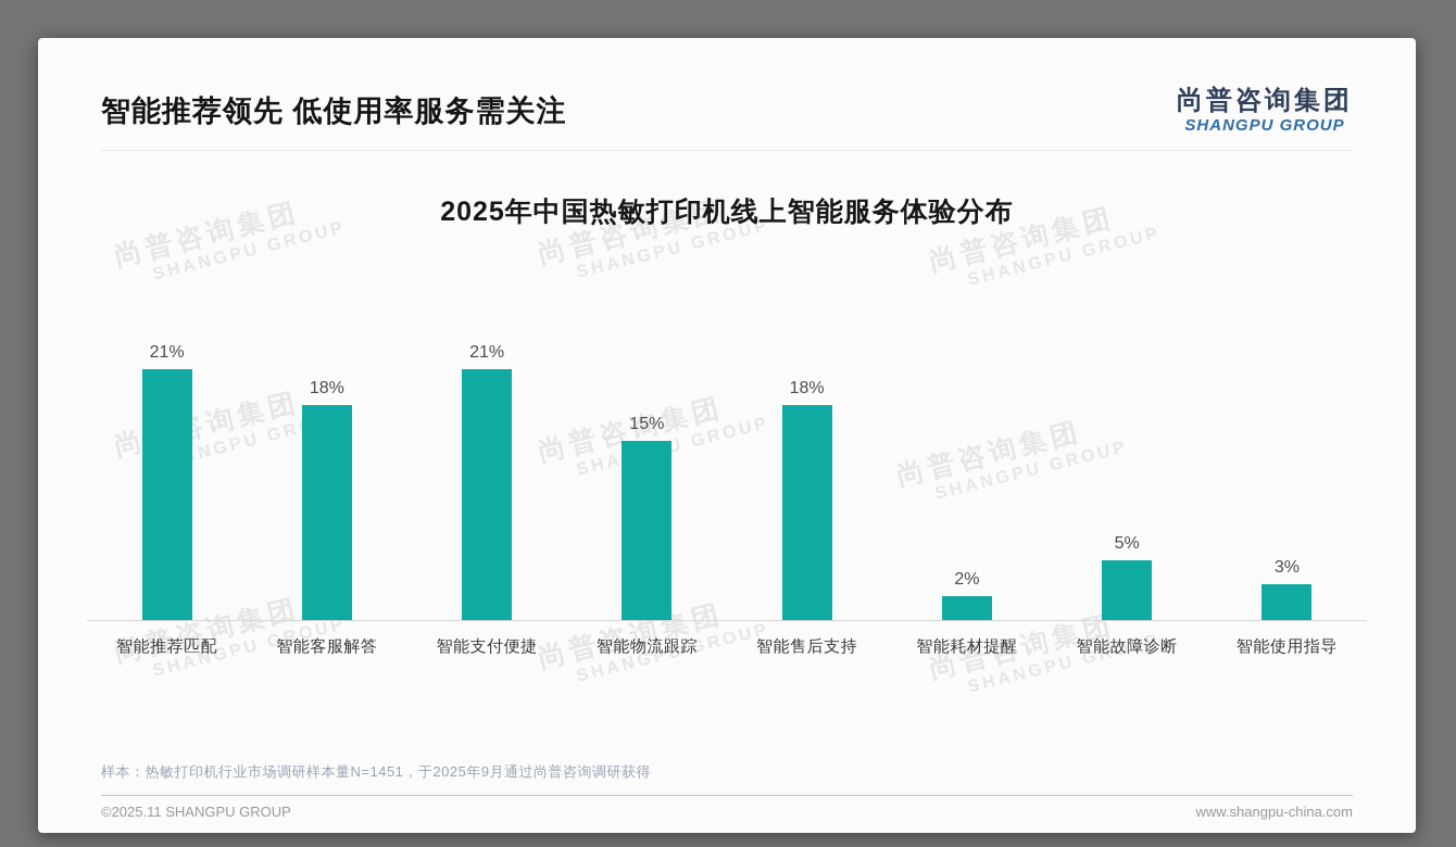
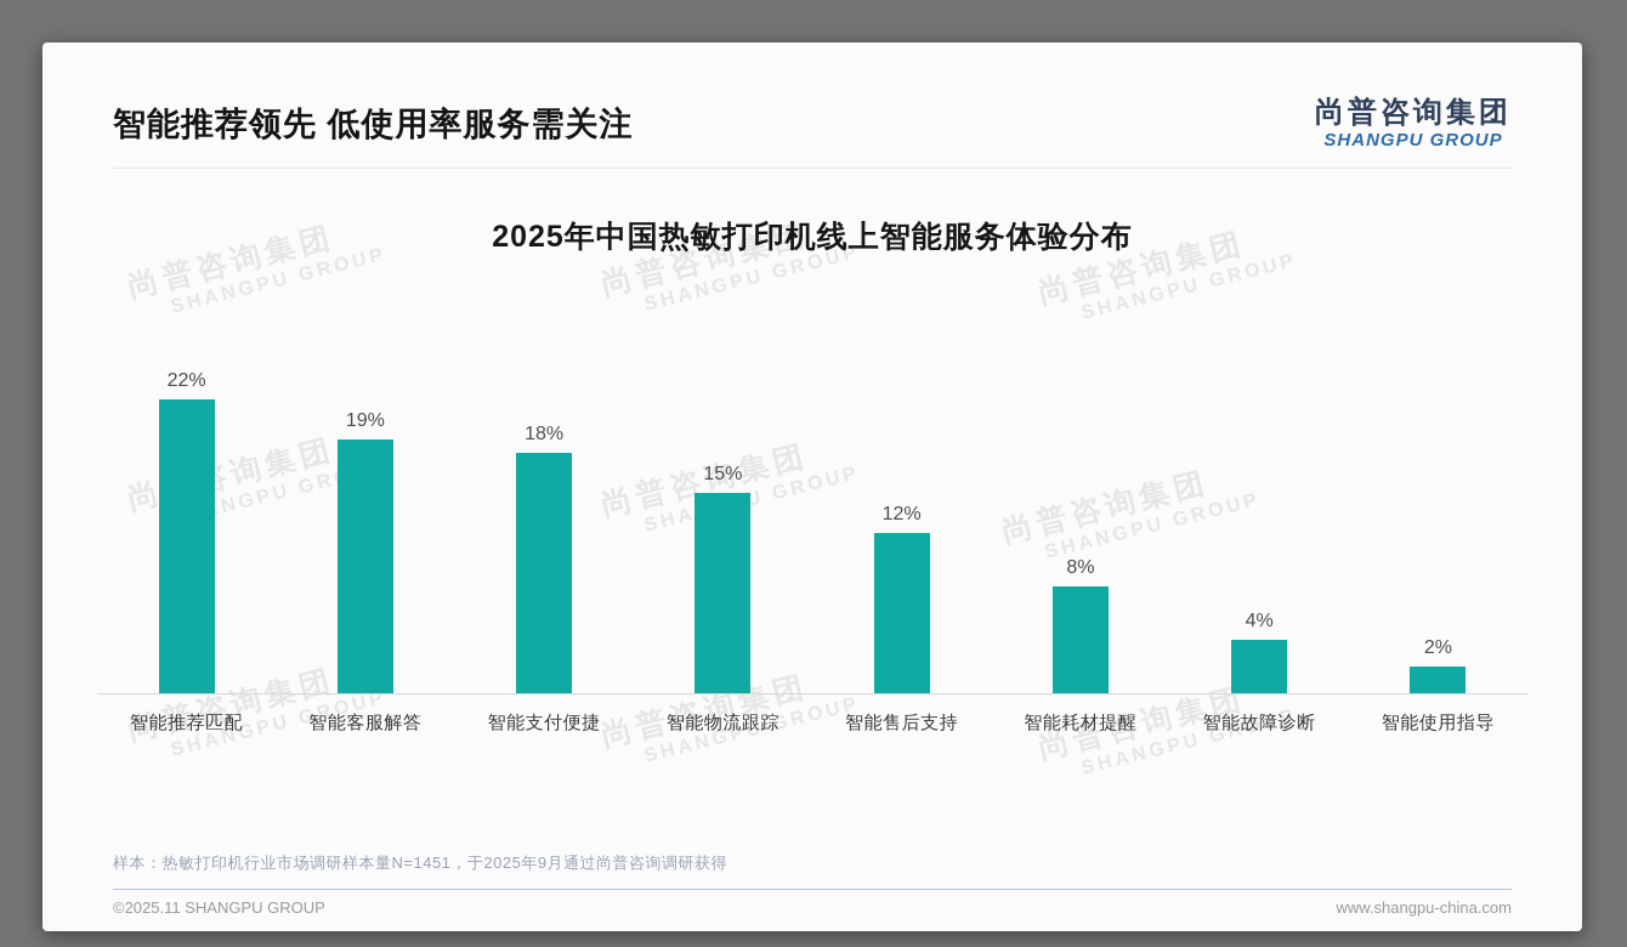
智能推荐匹配: 21% -> 22%
智能客服解答: 18% -> 19%
智能支付便捷: 21% -> 18%
智能售后支持: 18% -> 12%
智能耗材提醒: 2% -> 8%
智能故障诊断: 5% -> 4%
智能使用指导: 3% -> 2%
